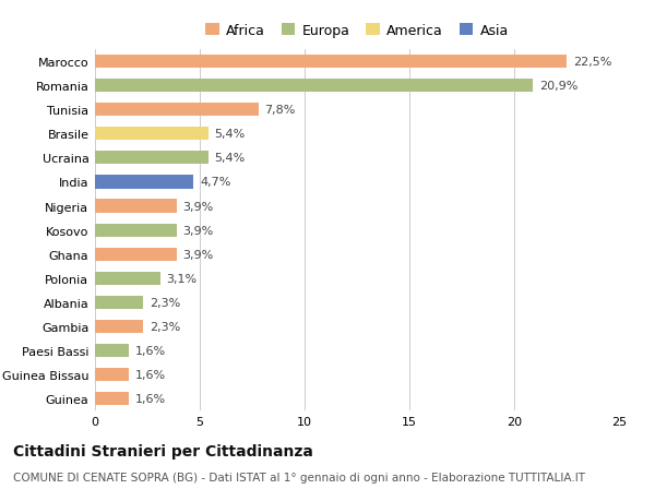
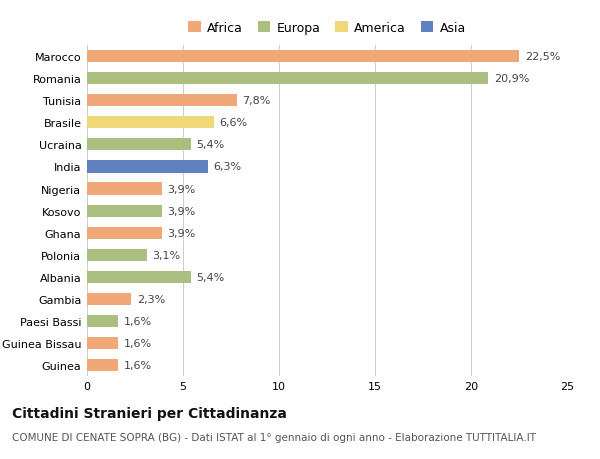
Brasile: 5,4% -> 6,6%
India: 4,7% -> 6,3%
Albania: 2,3% -> 5,4%
